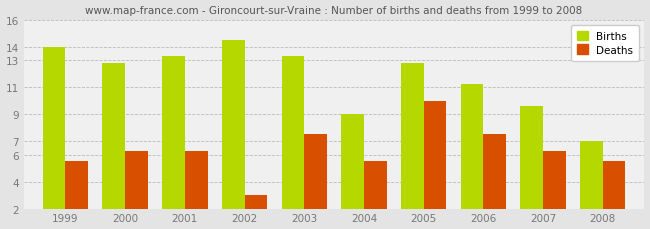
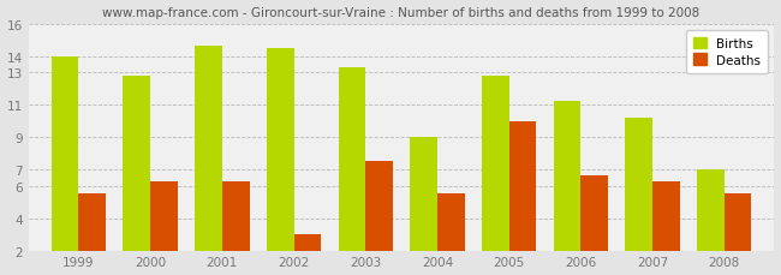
Births/2001: 13.3 -> 14.6
Deaths/2006: 7.5 -> 6.6
Births/2007: 9.6 -> 10.2
